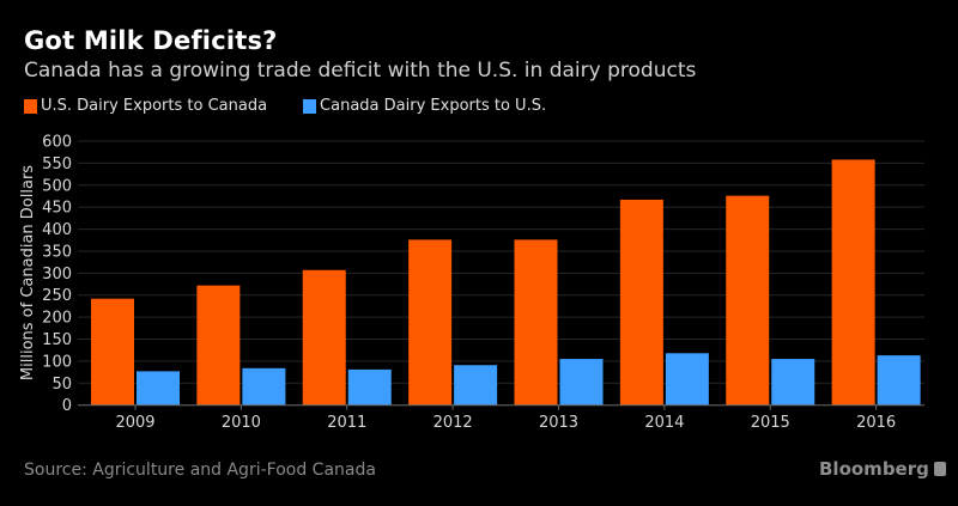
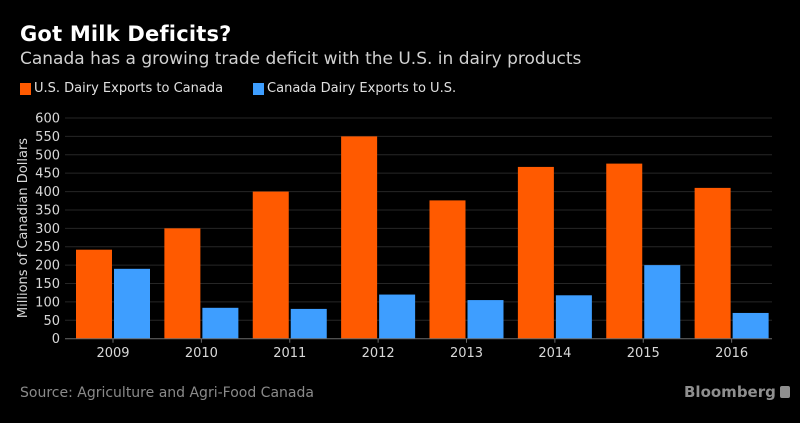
Canada Dairy Exports to U.S./2009: 80 -> 190
U.S. Dairy Exports to Canada/2010: 270 -> 300
U.S. Dairy Exports to Canada/2011: 310 -> 400
U.S. Dairy Exports to Canada/2012: 380 -> 550
Canada Dairy Exports to U.S./2012: 90 -> 120
Canada Dairy Exports to U.S./2015: 100 -> 200
U.S. Dairy Exports to Canada/2016: 560 -> 410
Canada Dairy Exports to U.S./2016: 110 -> 70
